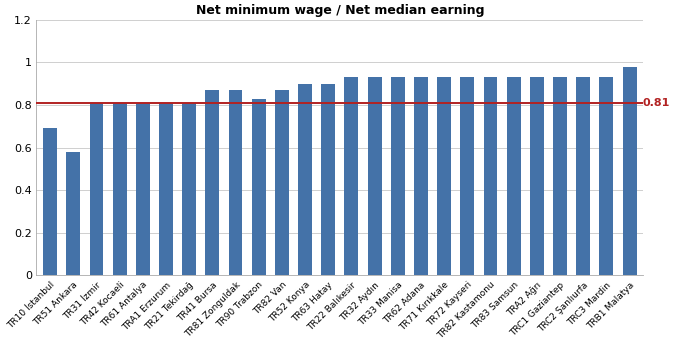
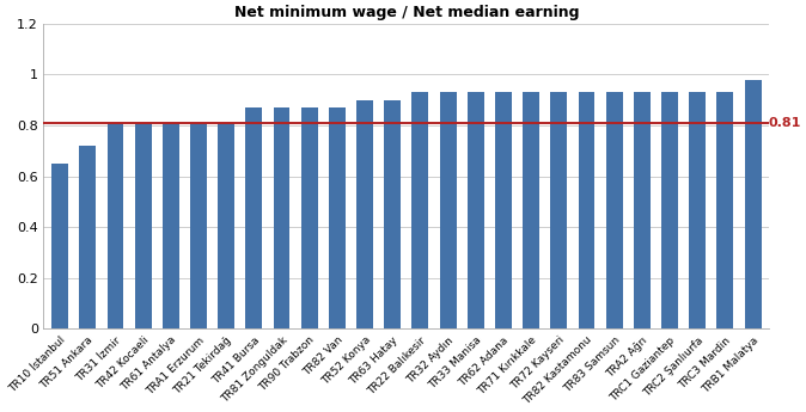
TR10 İstanbul: 0.69 -> 0.65
TR51 Ankara: 0.58 -> 0.72
TR90 Trabzon: 0.83 -> 0.87
